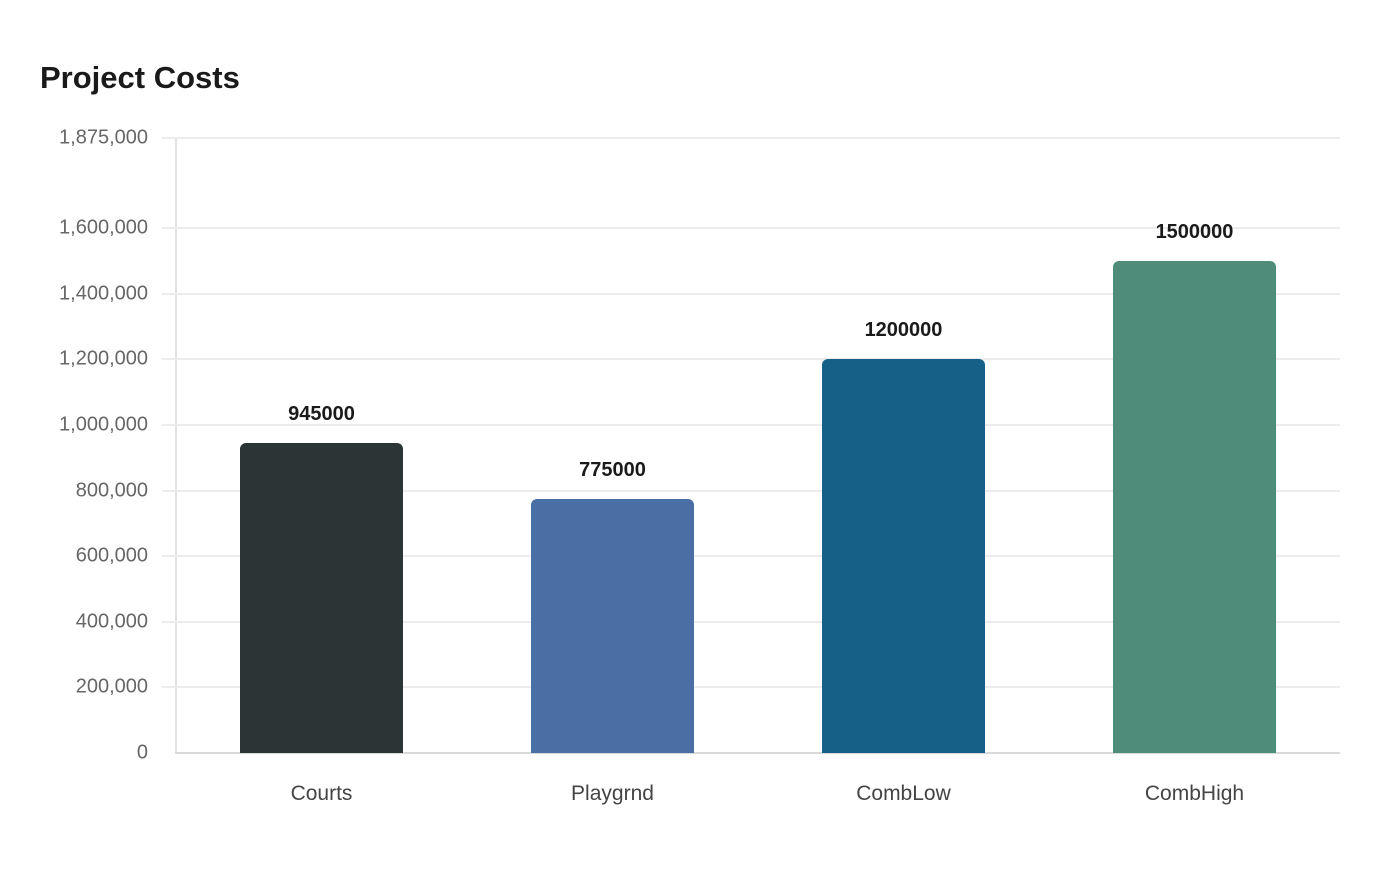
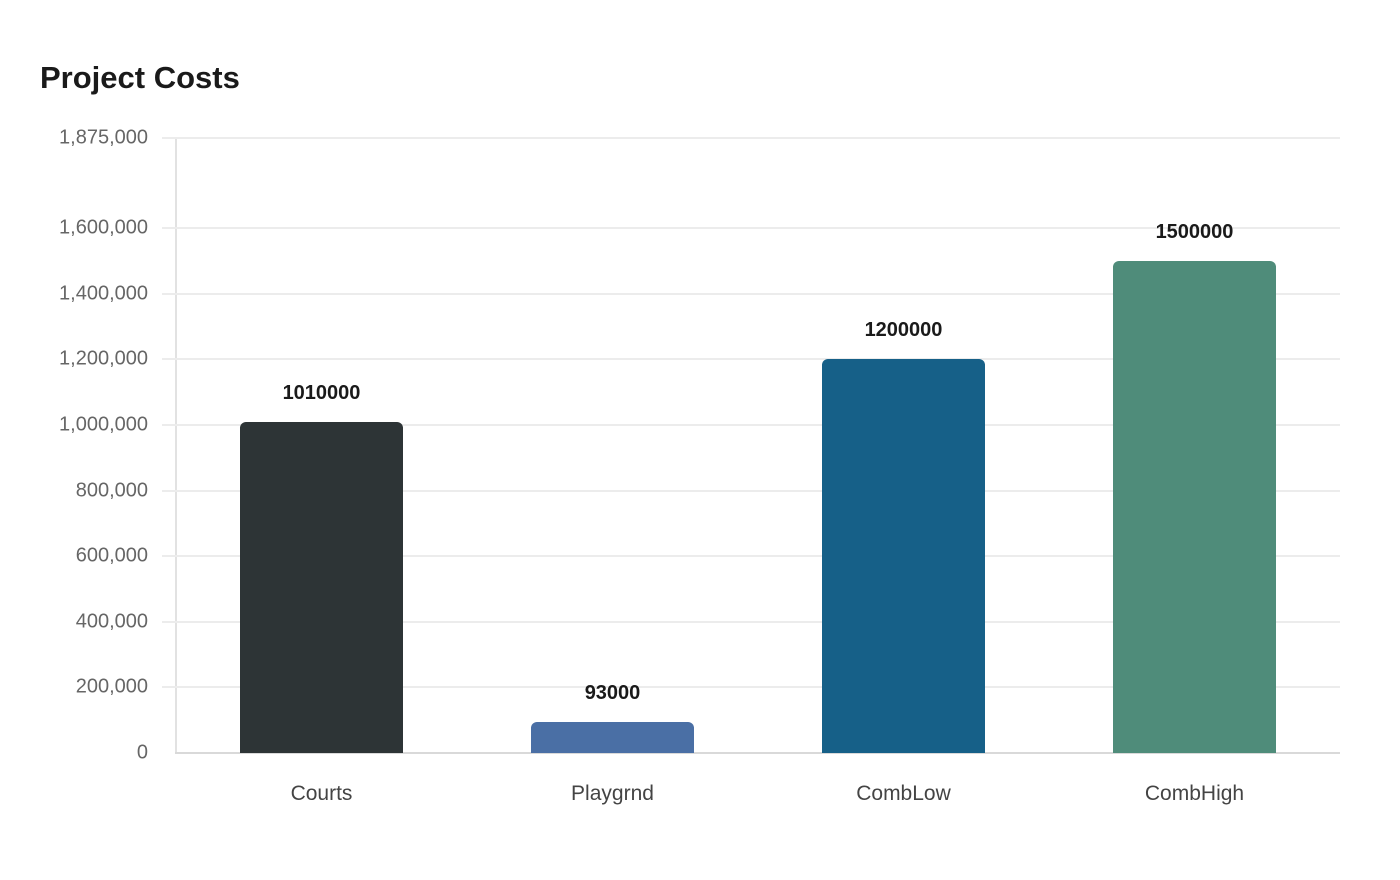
Courts: 945000 -> 1010000
Playgrnd: 775000 -> 93000
